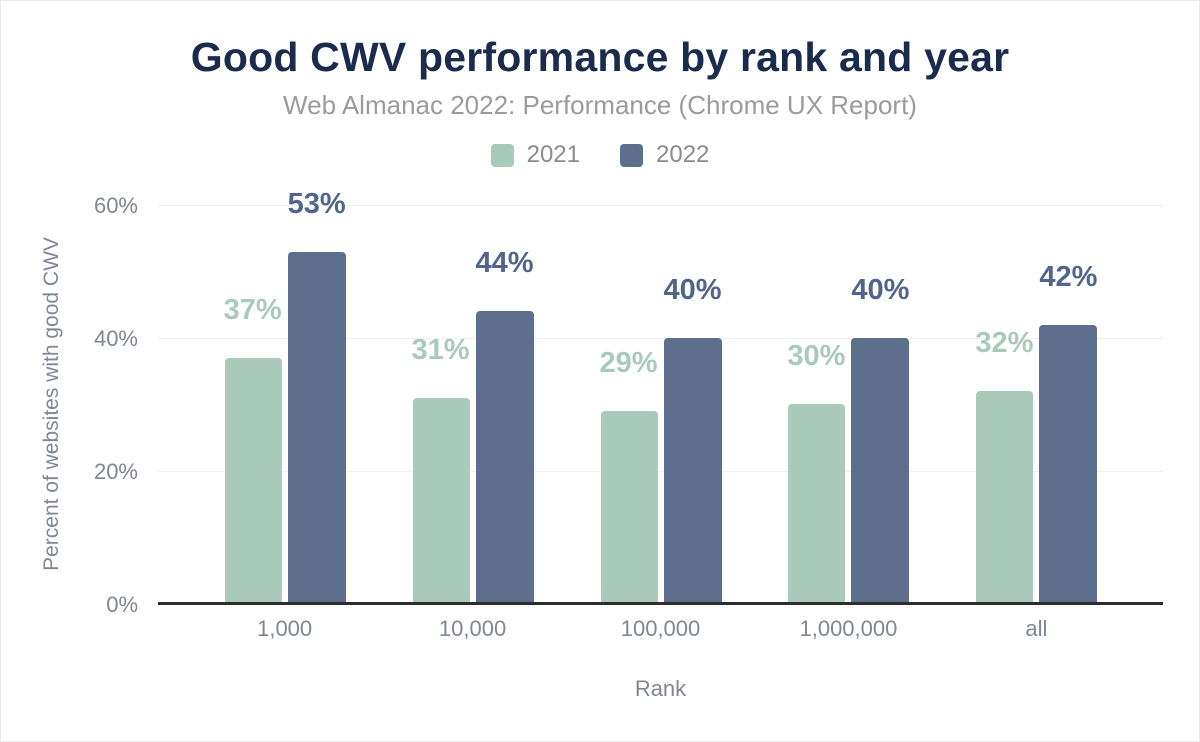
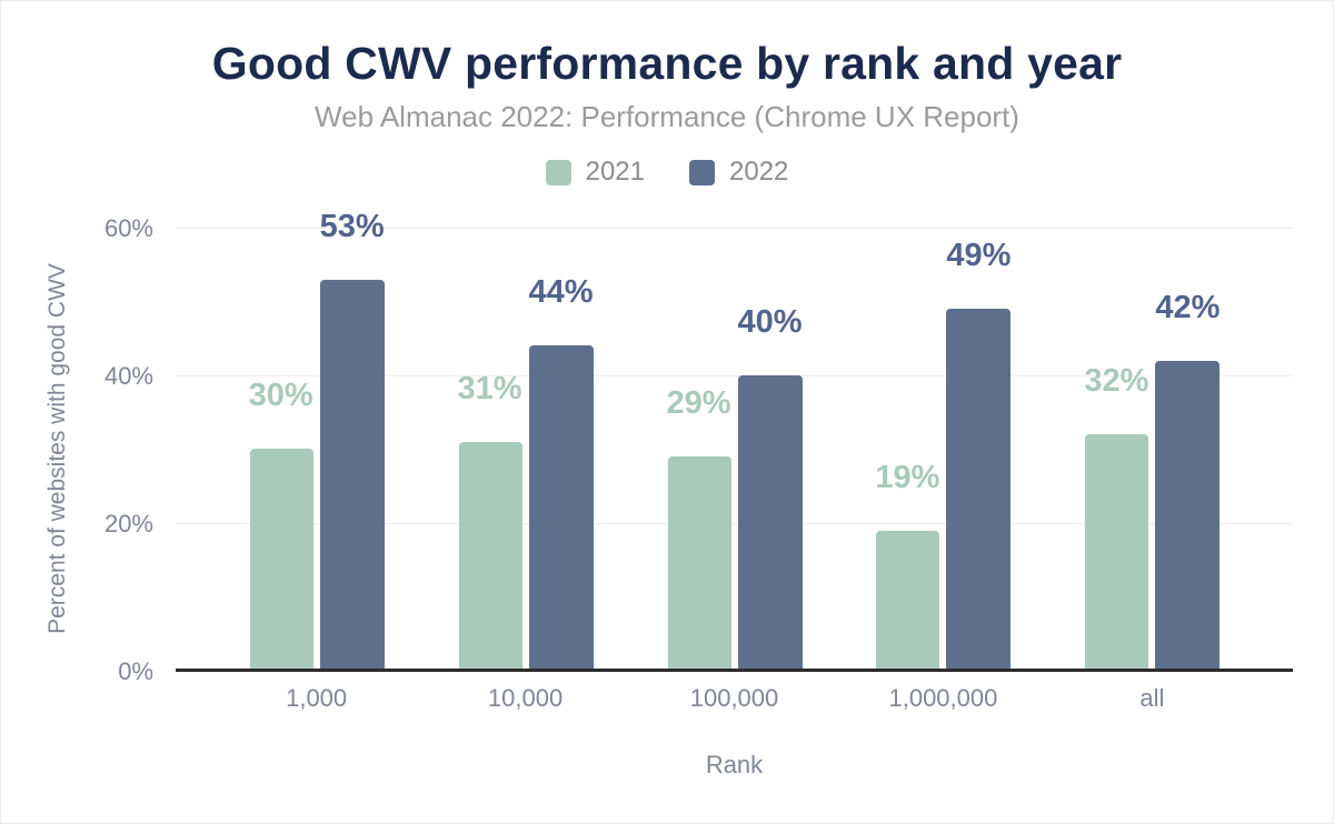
2021/1,000: 37% -> 30%
2021/1,000,000: 30% -> 19%
2022/1,000,000: 40% -> 49%
